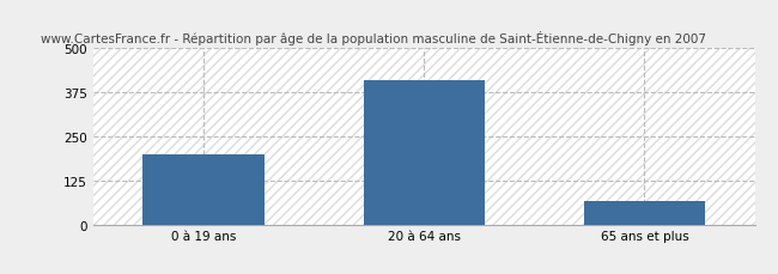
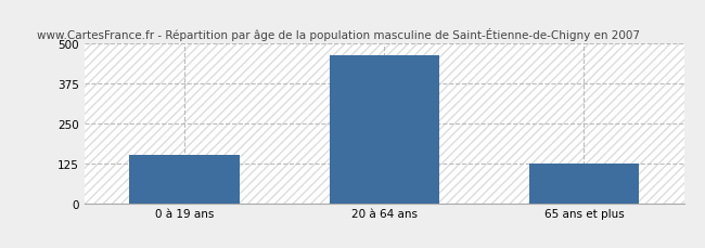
0 à 19 ans: 200 -> 150
20 à 64 ans: 410 -> 465
65 ans et plus: 65 -> 125
